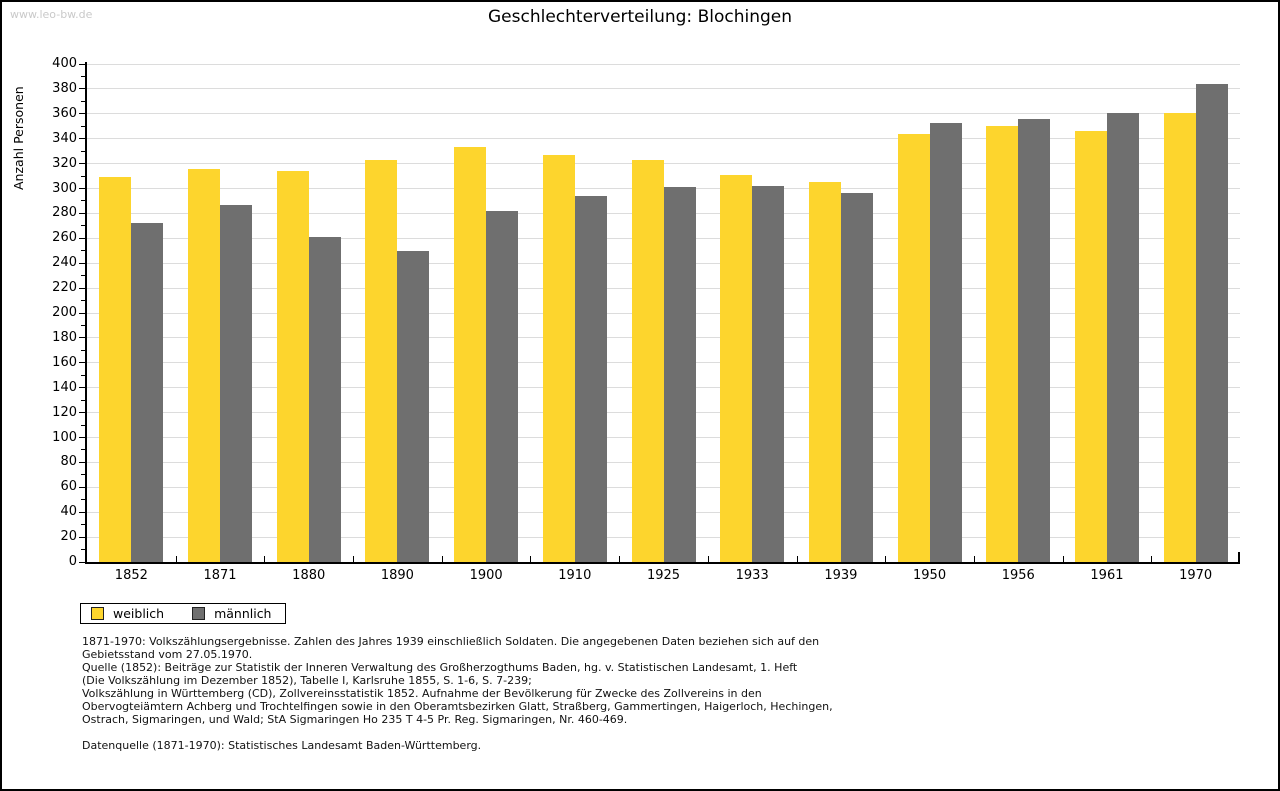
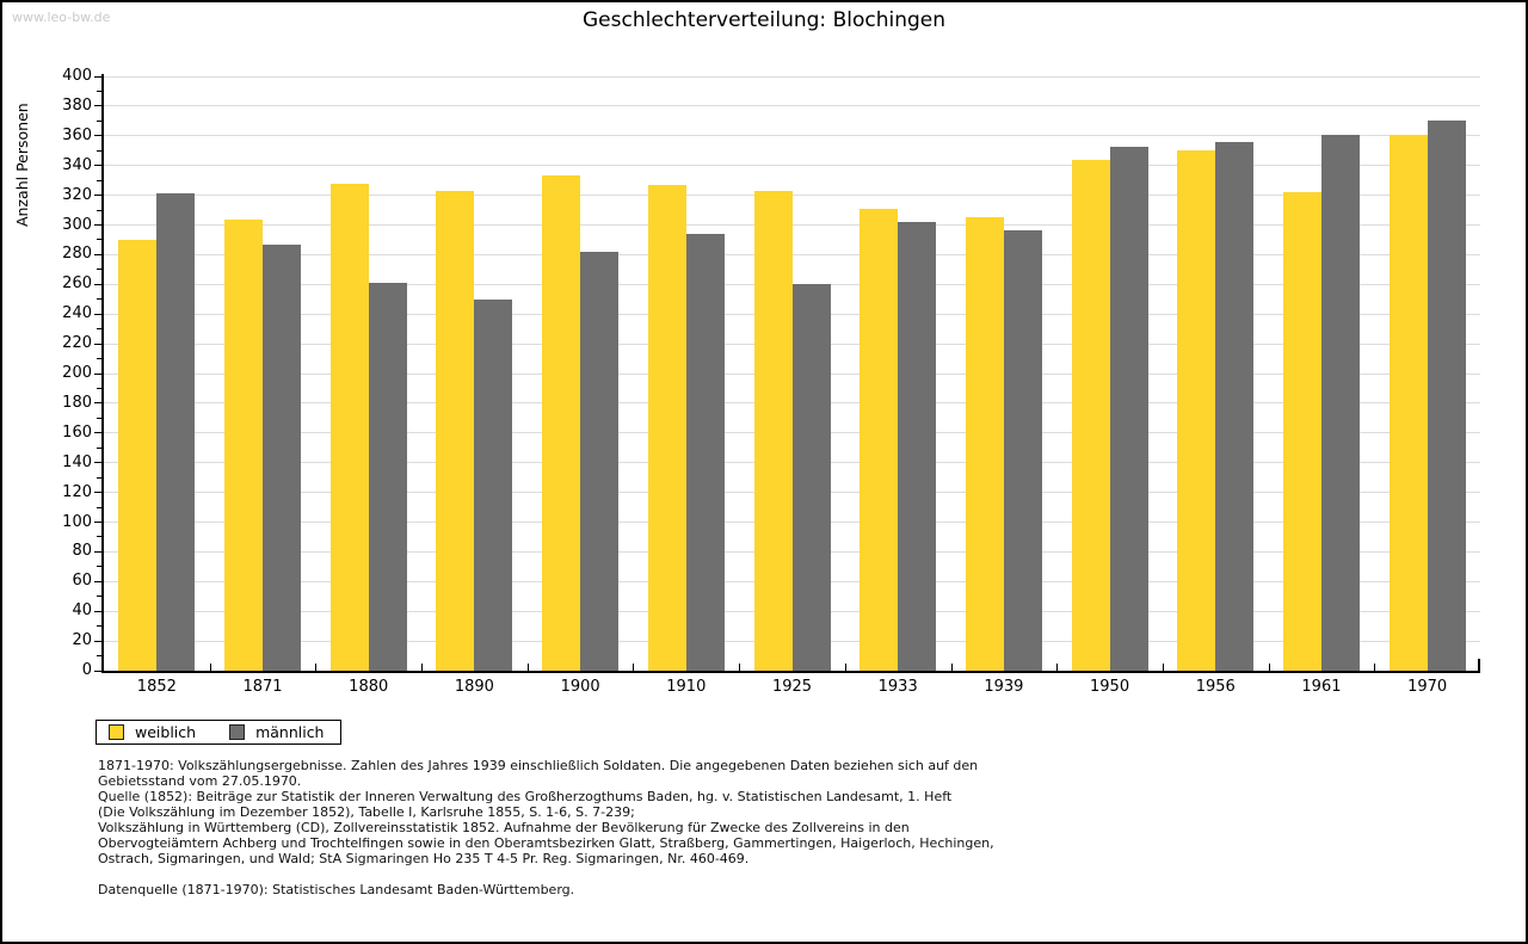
weiblich/1852: 309 -> 290
männlich/1852: 272 -> 321
weiblich/1871: 316 -> 304
weiblich/1880: 314 -> 328
männlich/1925: 301 -> 260
weiblich/1961: 346 -> 322
männlich/1970: 384 -> 370
